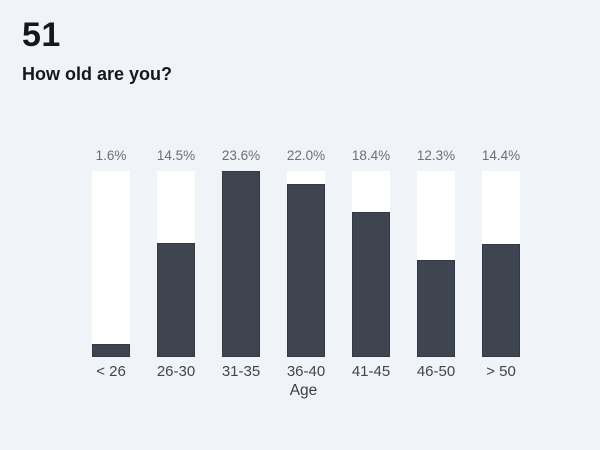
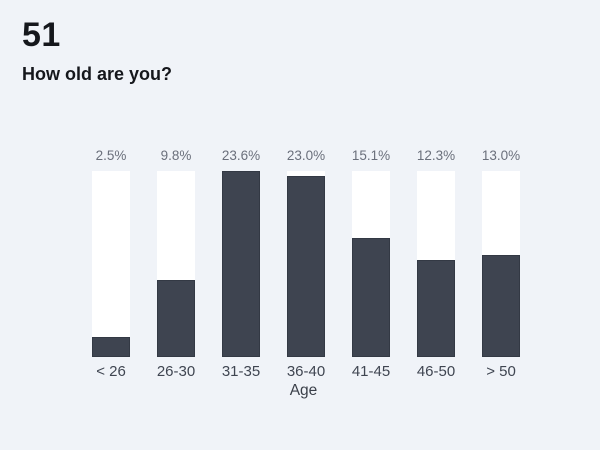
< 26: 1.6% -> 2.5%
26-30: 14.5% -> 9.8%
36-40: 22.0% -> 23.0%
41-45: 18.4% -> 15.1%
> 50: 14.4% -> 13.0%
